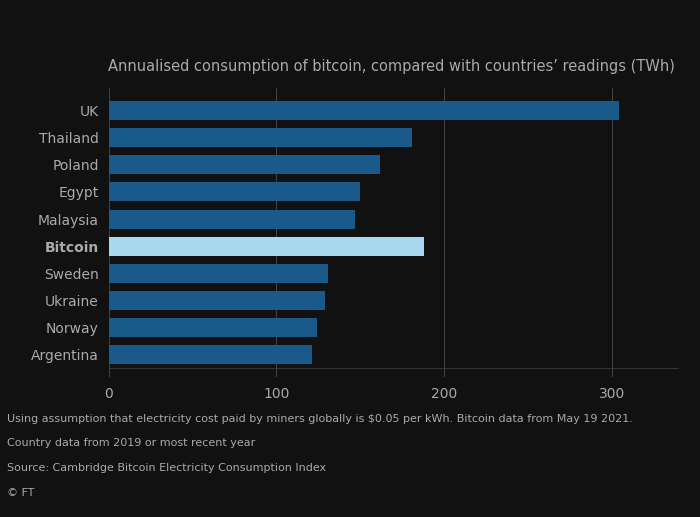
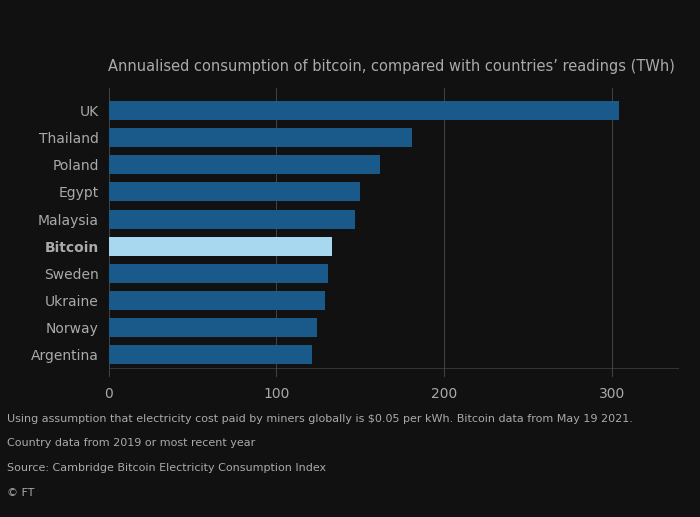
Bitcoin: 188 -> 133
